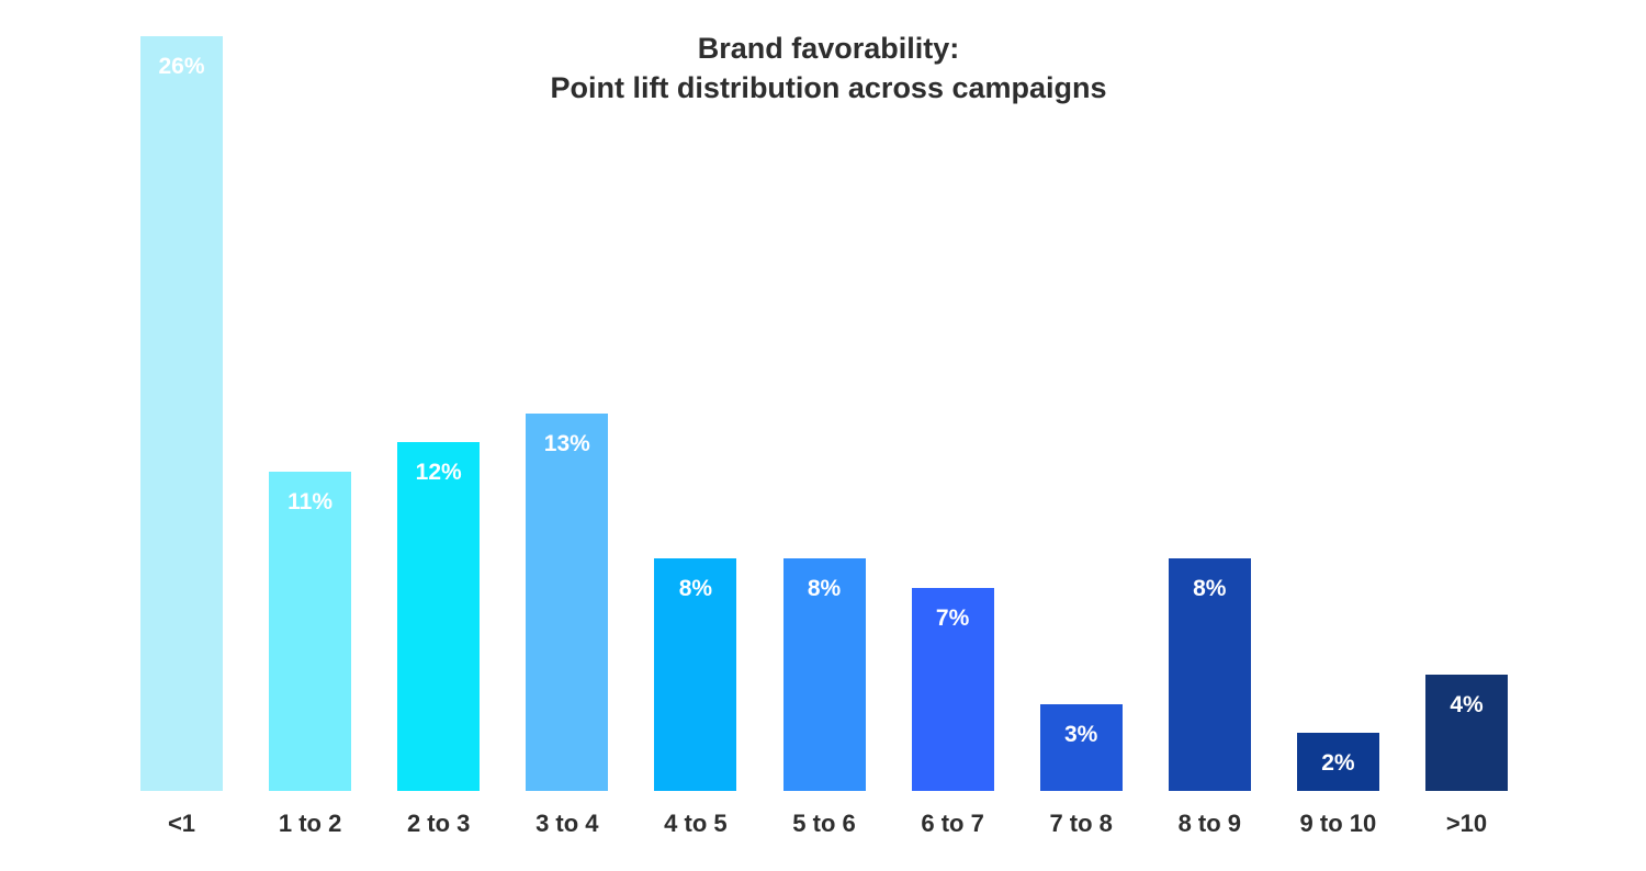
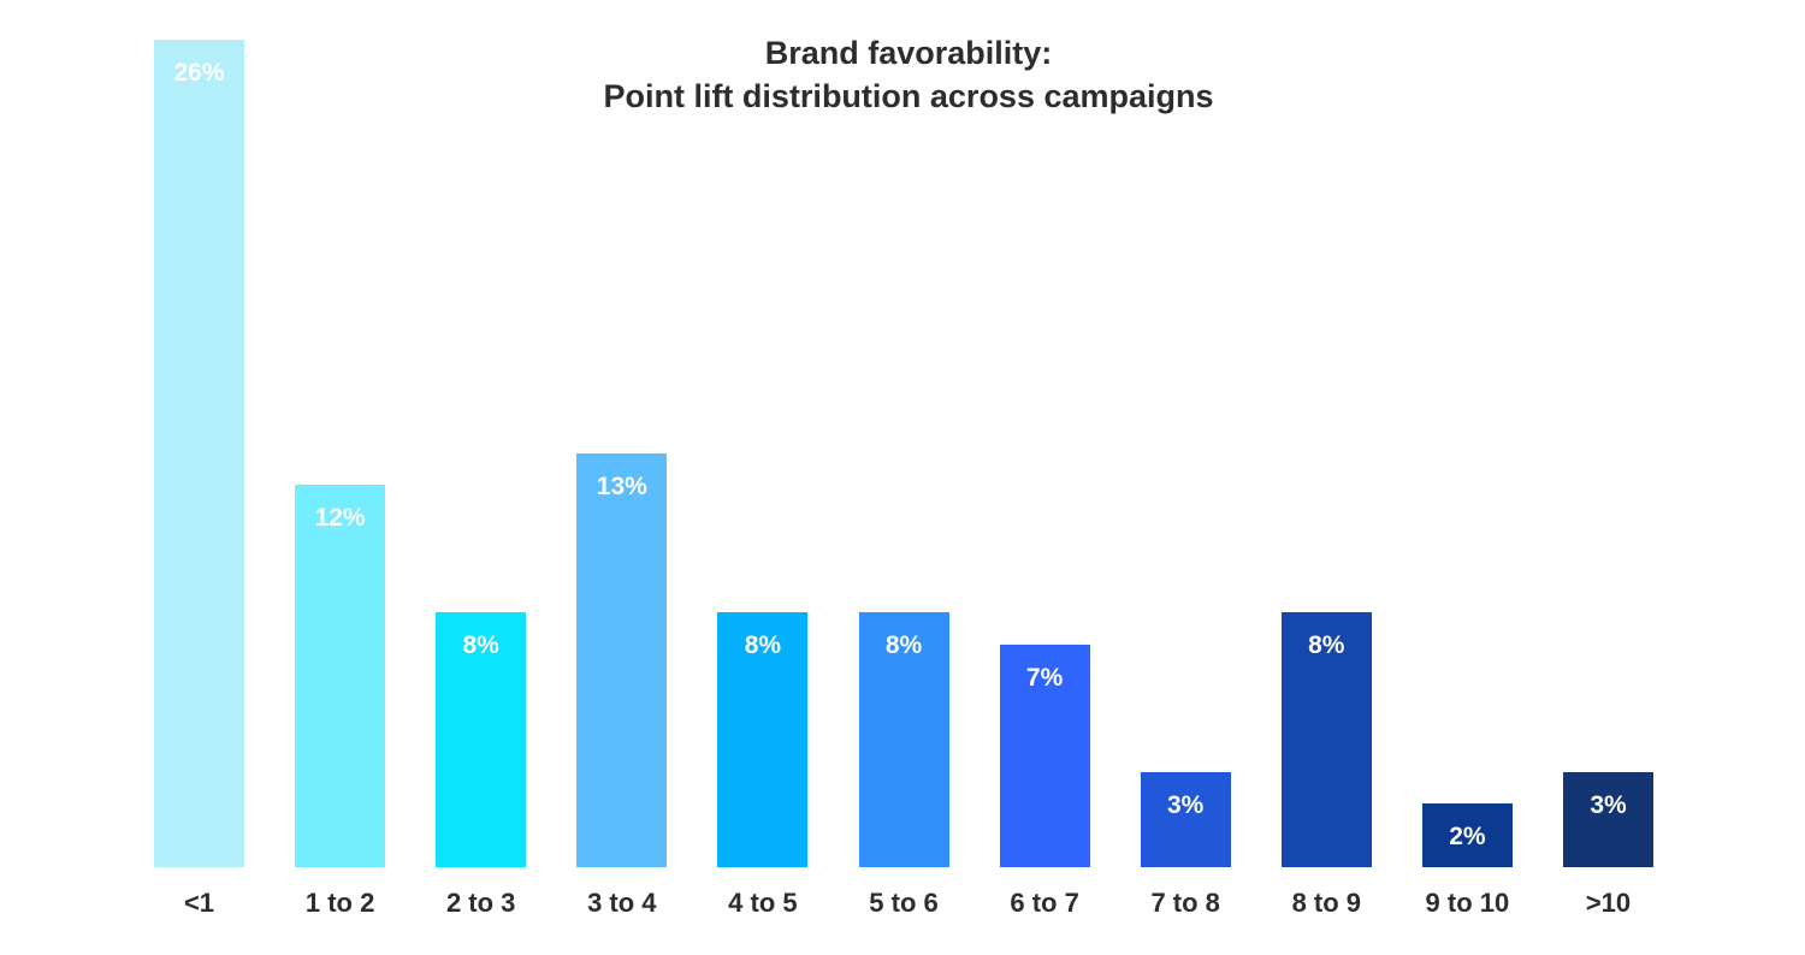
1 to 2: 11% -> 12%
2 to 3: 12% -> 8%
>10: 4% -> 3%
